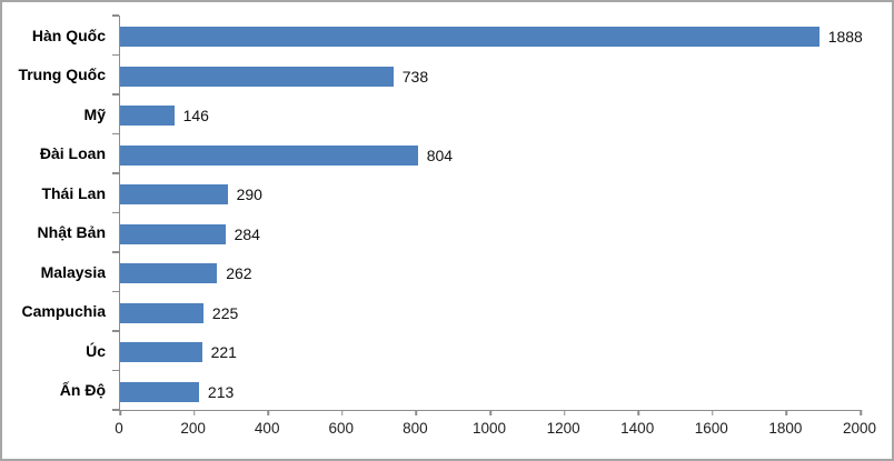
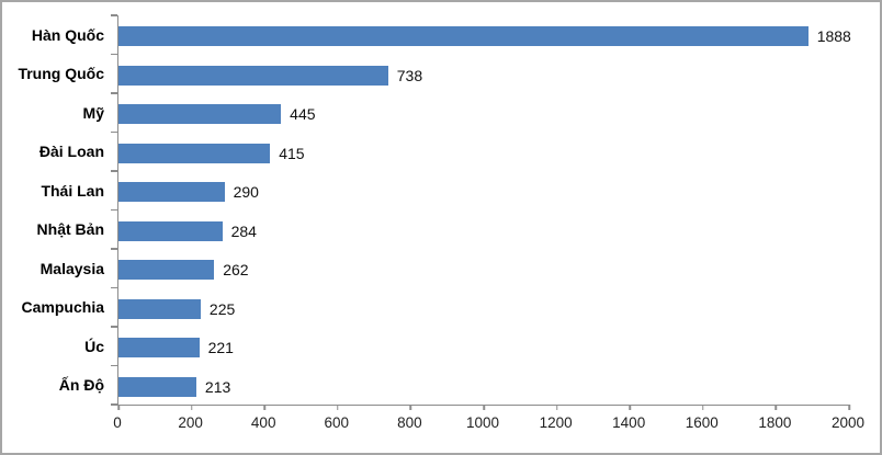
Mỹ: 146 -> 445
Đài Loan: 804 -> 415
